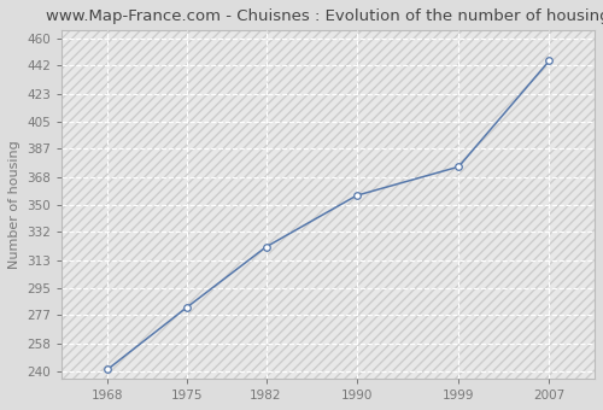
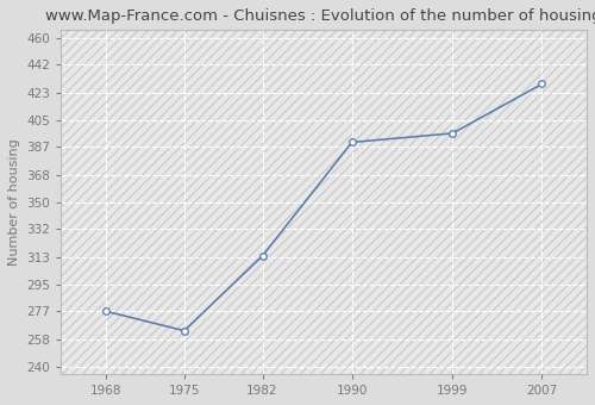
1968: 241 -> 277
1975: 282 -> 264
1982: 322 -> 314
1990: 356 -> 390
1999: 375 -> 396
2007: 445 -> 429
